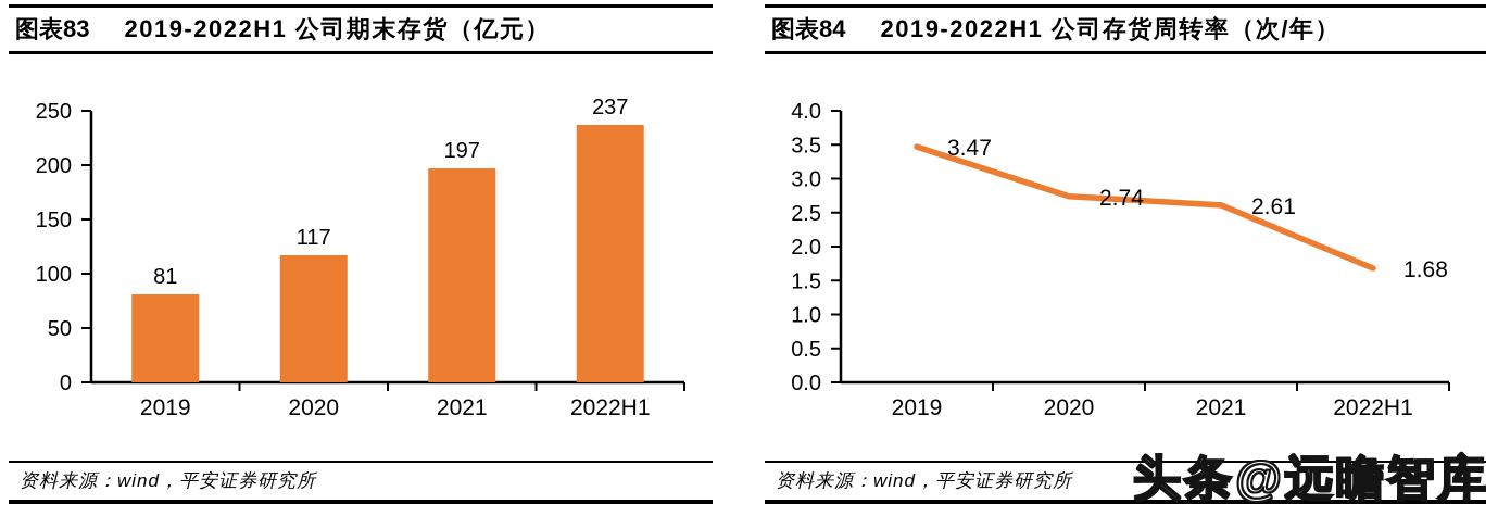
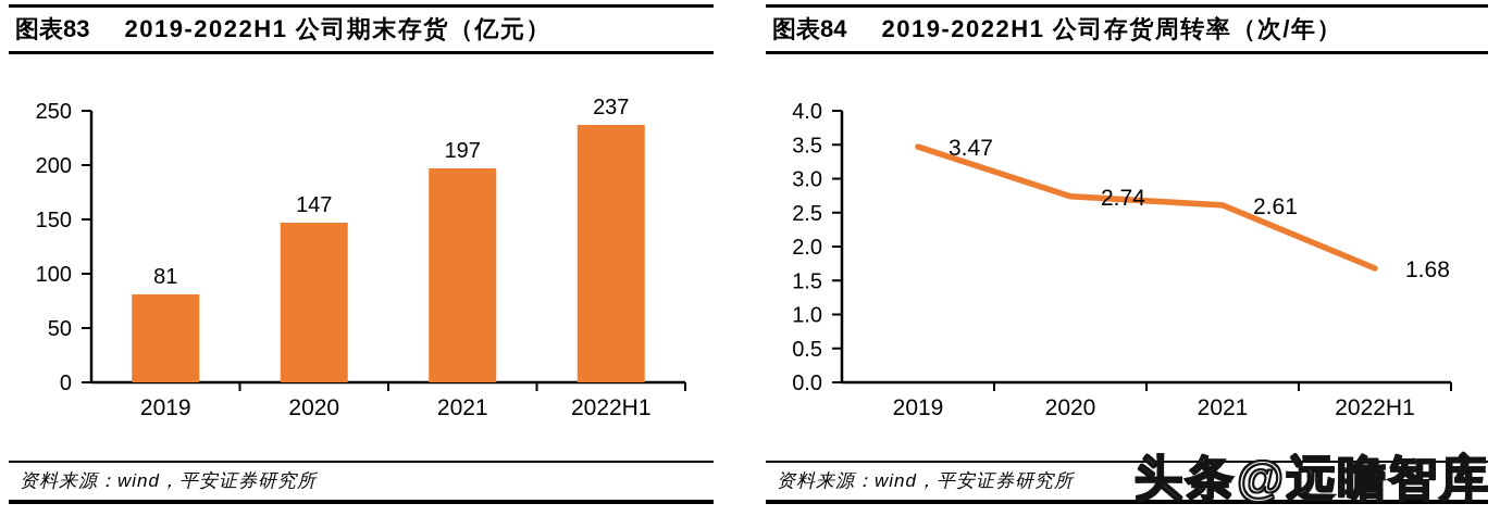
2019-2022H1 公司期末存货（亿元）/2020: 117 -> 147
